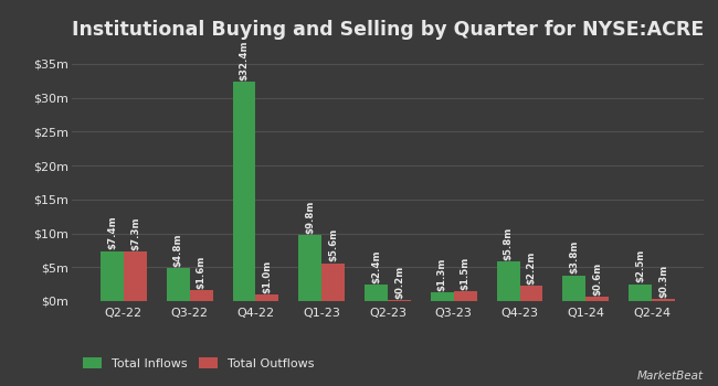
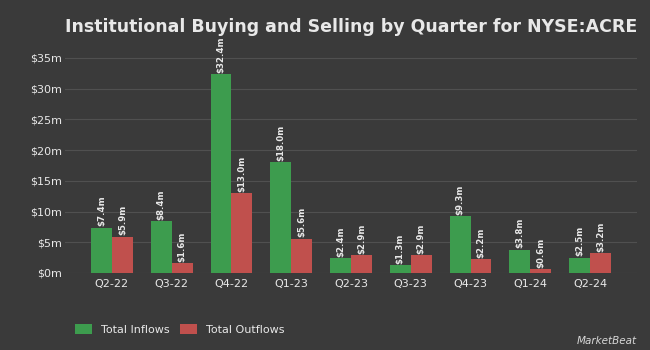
Total Outflows/Q2-22: $7.3m -> $5.9m
Total Inflows/Q3-22: $4.8m -> $8.4m
Total Outflows/Q4-22: $1.0m -> $13.0m
Total Inflows/Q1-23: $9.8m -> $18.0m
Total Outflows/Q2-23: $0.2m -> $2.9m
Total Outflows/Q3-23: $1.5m -> $2.9m
Total Inflows/Q4-23: $5.8m -> $9.3m
Total Outflows/Q2-24: $0.3m -> $3.2m
